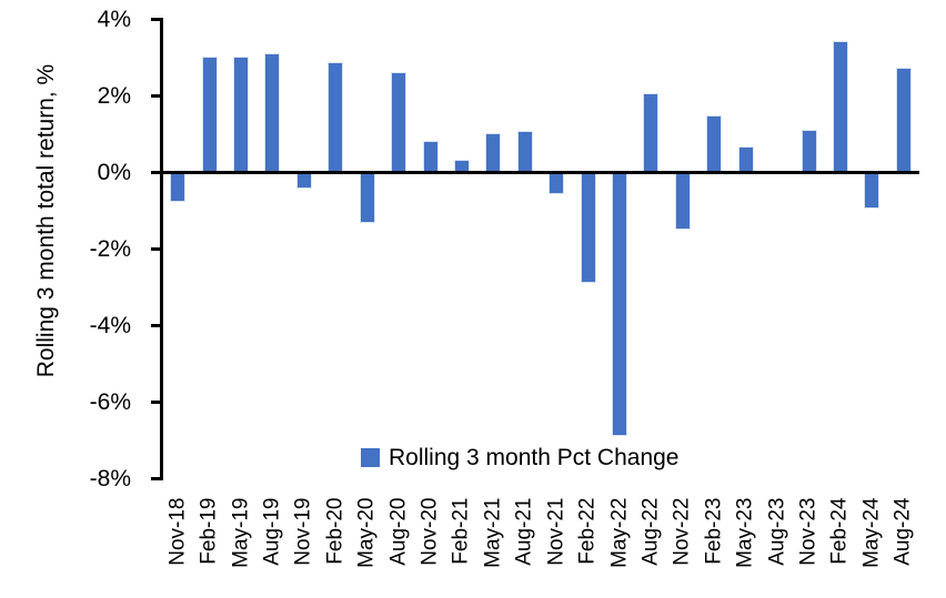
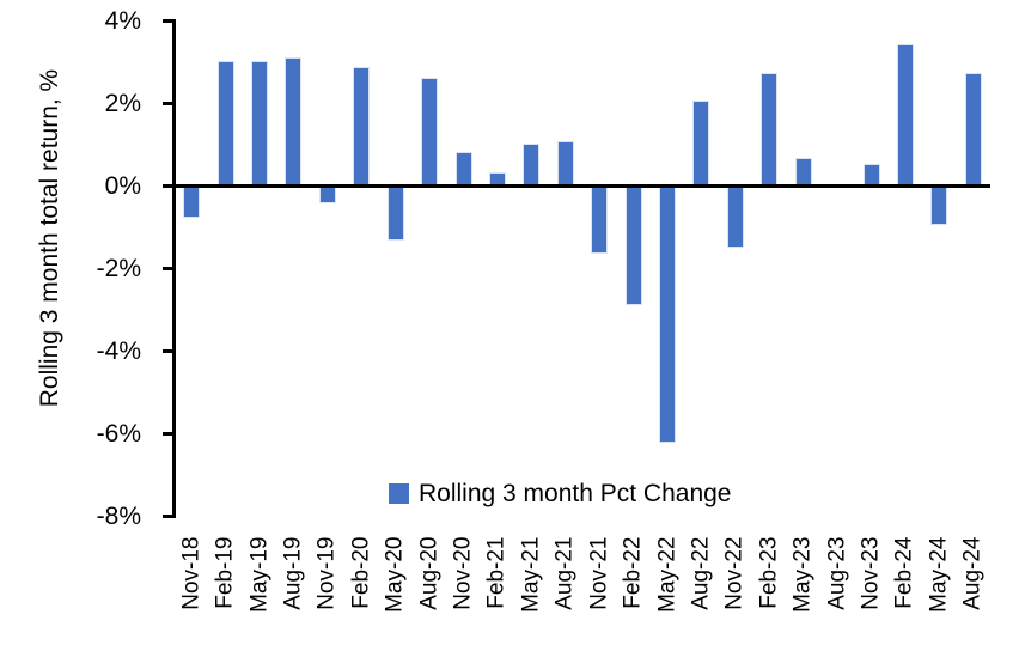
Nov-21: -0.6% -> -1.6%
May-22: -6.8% -> -6.2%
Feb-23: 1.4% -> 2.7%
Nov-23: 1.1% -> 0.5%
